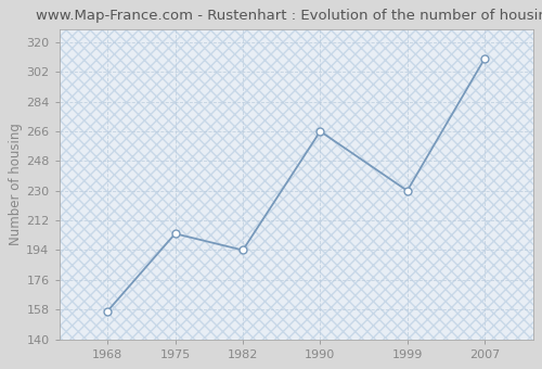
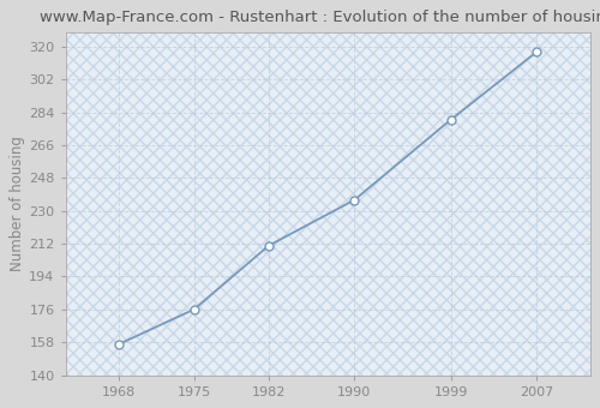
1975: 204 -> 176
1982: 194 -> 211
1990: 266 -> 236
1999: 230 -> 280
2007: 310 -> 317
